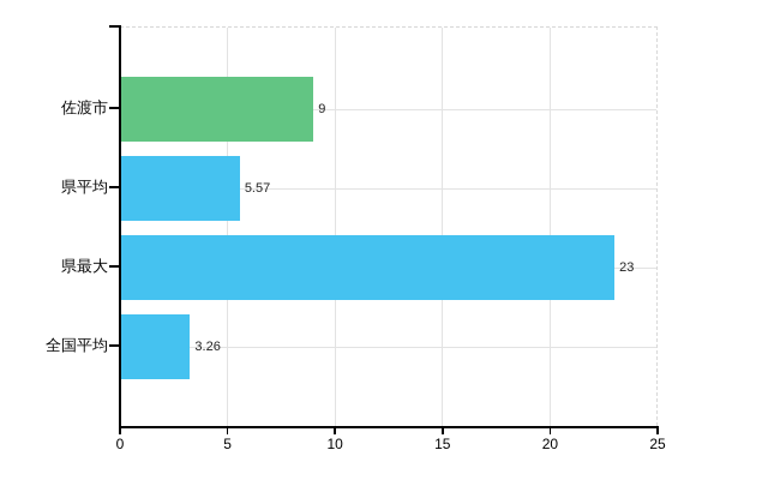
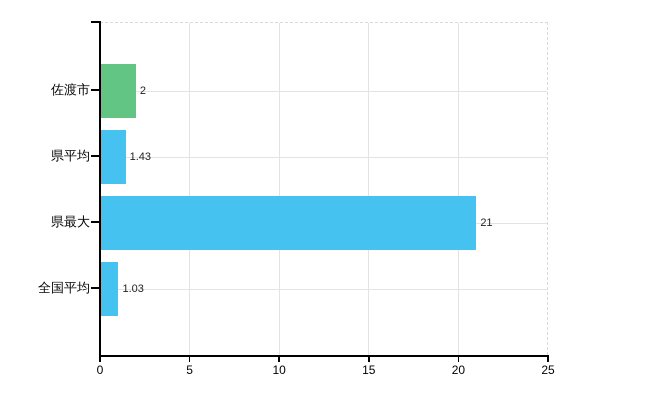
佐渡市: 9 -> 2
県平均: 5.57 -> 1.43
県最大: 23 -> 21
全国平均: 3.26 -> 1.03
